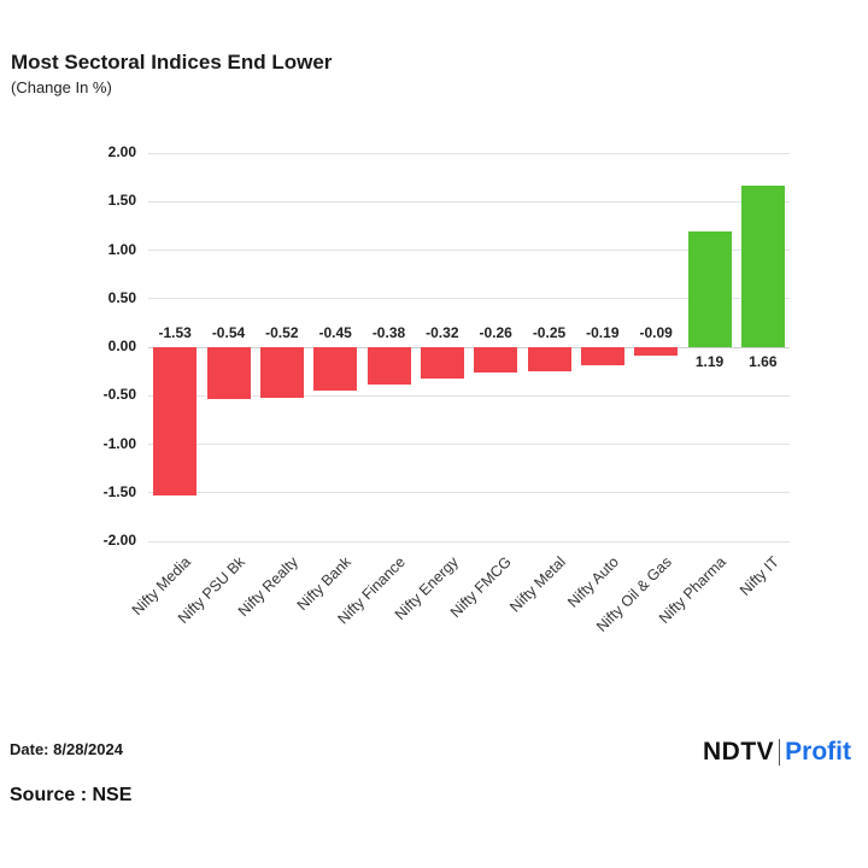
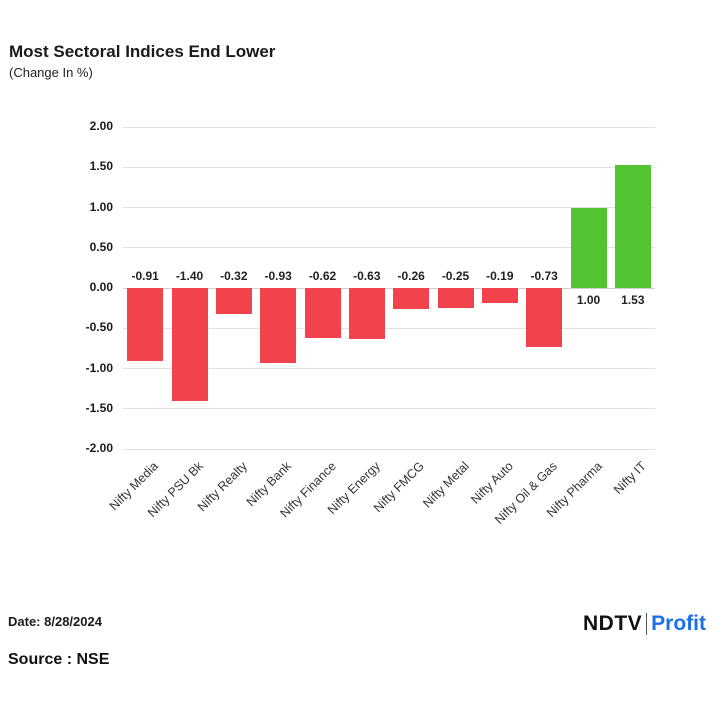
Nifty Media: -1.53 -> -0.91
Nifty PSU Bk: -0.54 -> -1.40
Nifty Realty: -0.52 -> -0.32
Nifty Bank: -0.45 -> -0.93
Nifty Finance: -0.38 -> -0.62
Nifty Energy: -0.32 -> -0.63
Nifty Oil & Gas: -0.09 -> -0.73
Nifty Pharma: 1.19 -> 1.00
Nifty IT: 1.66 -> 1.53
